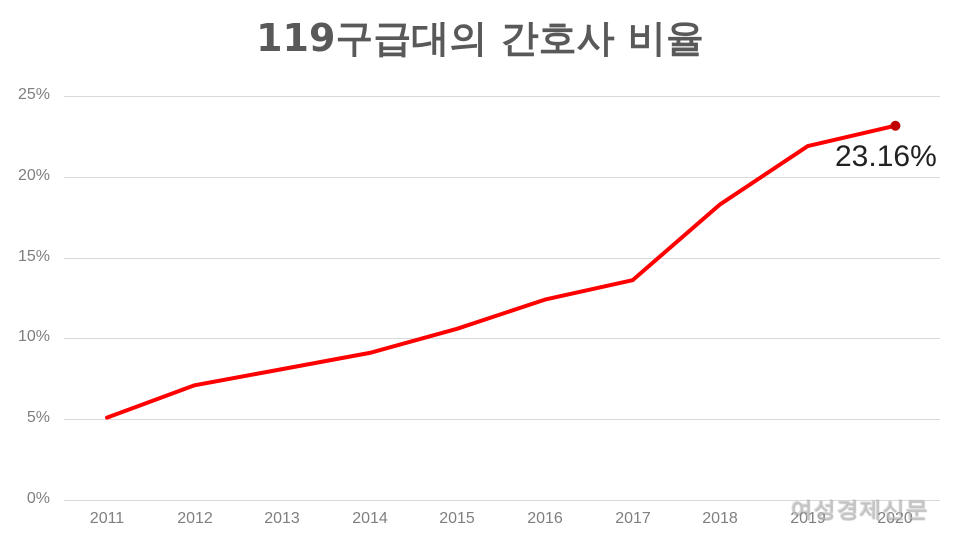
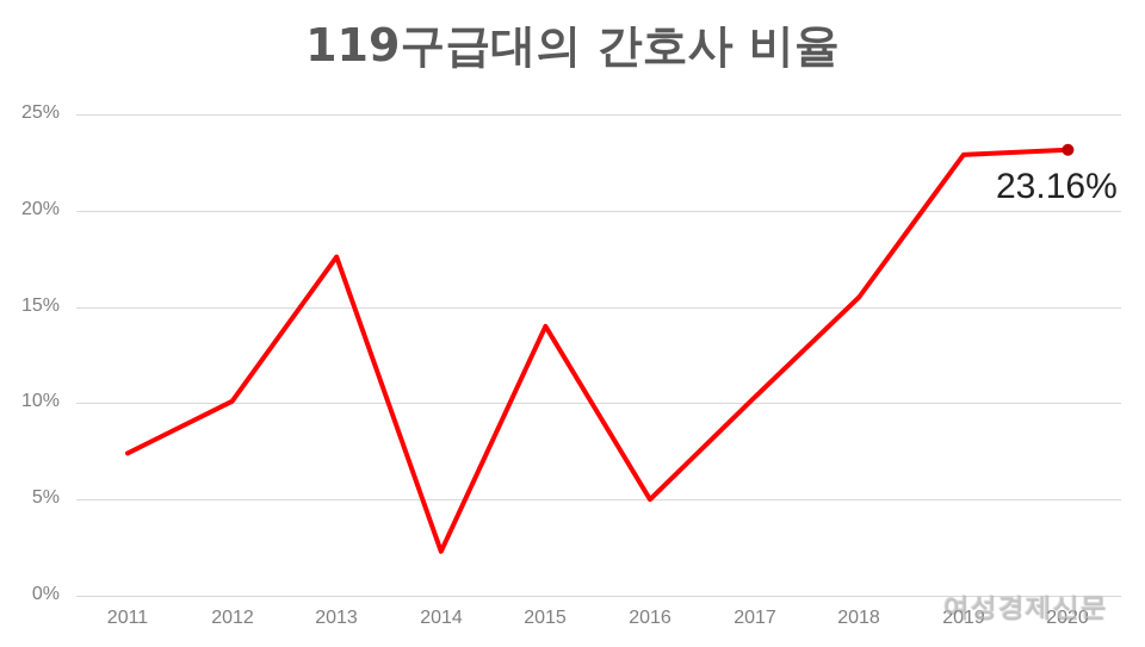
2011: 5.1% -> 7.4%
2012: 7.1% -> 10.1%
2013: 8.1% -> 17.6%
2014: 9.1% -> 2.3%
2015: 10.6% -> 14.0%
2016: 12.4% -> 5.0%
2017: 13.6% -> 10.3%
2018: 18.3% -> 15.5%
2019: 21.9% -> 22.9%
